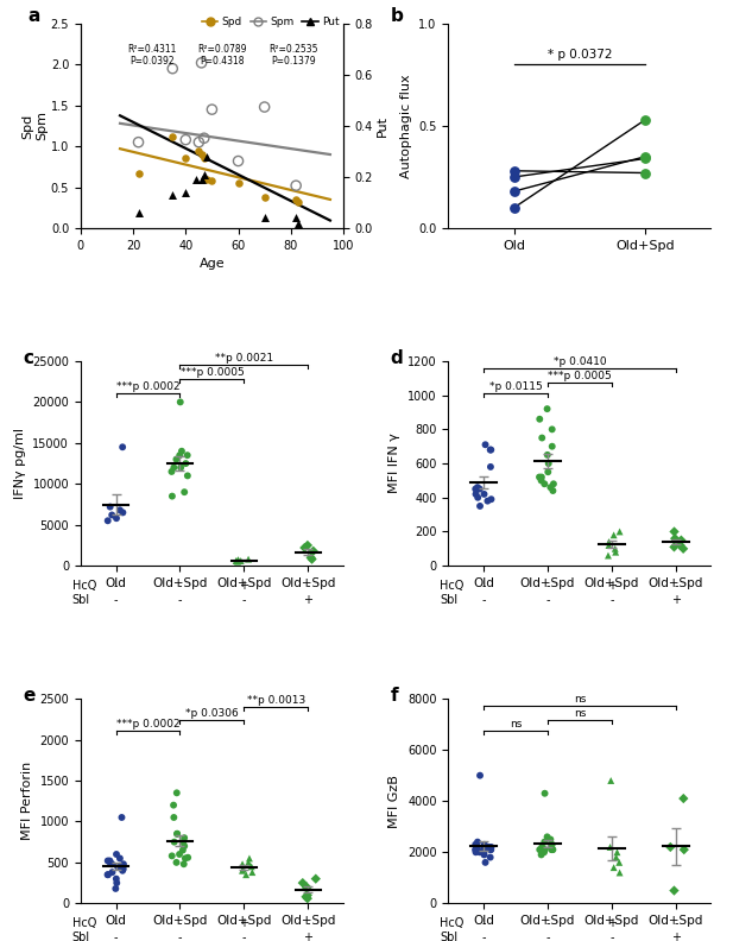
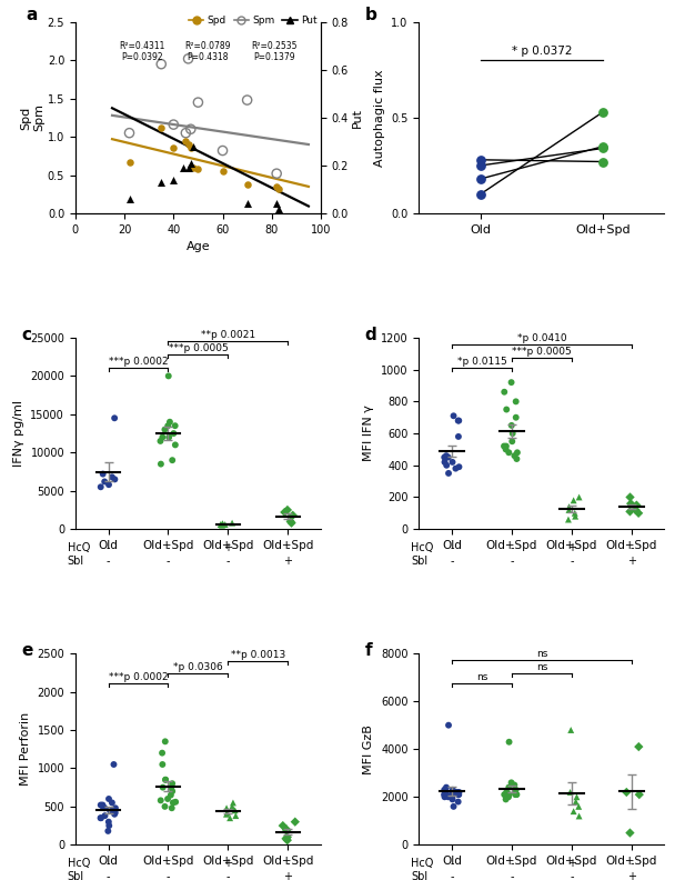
Spm/40: 1.08 -> 1.16
